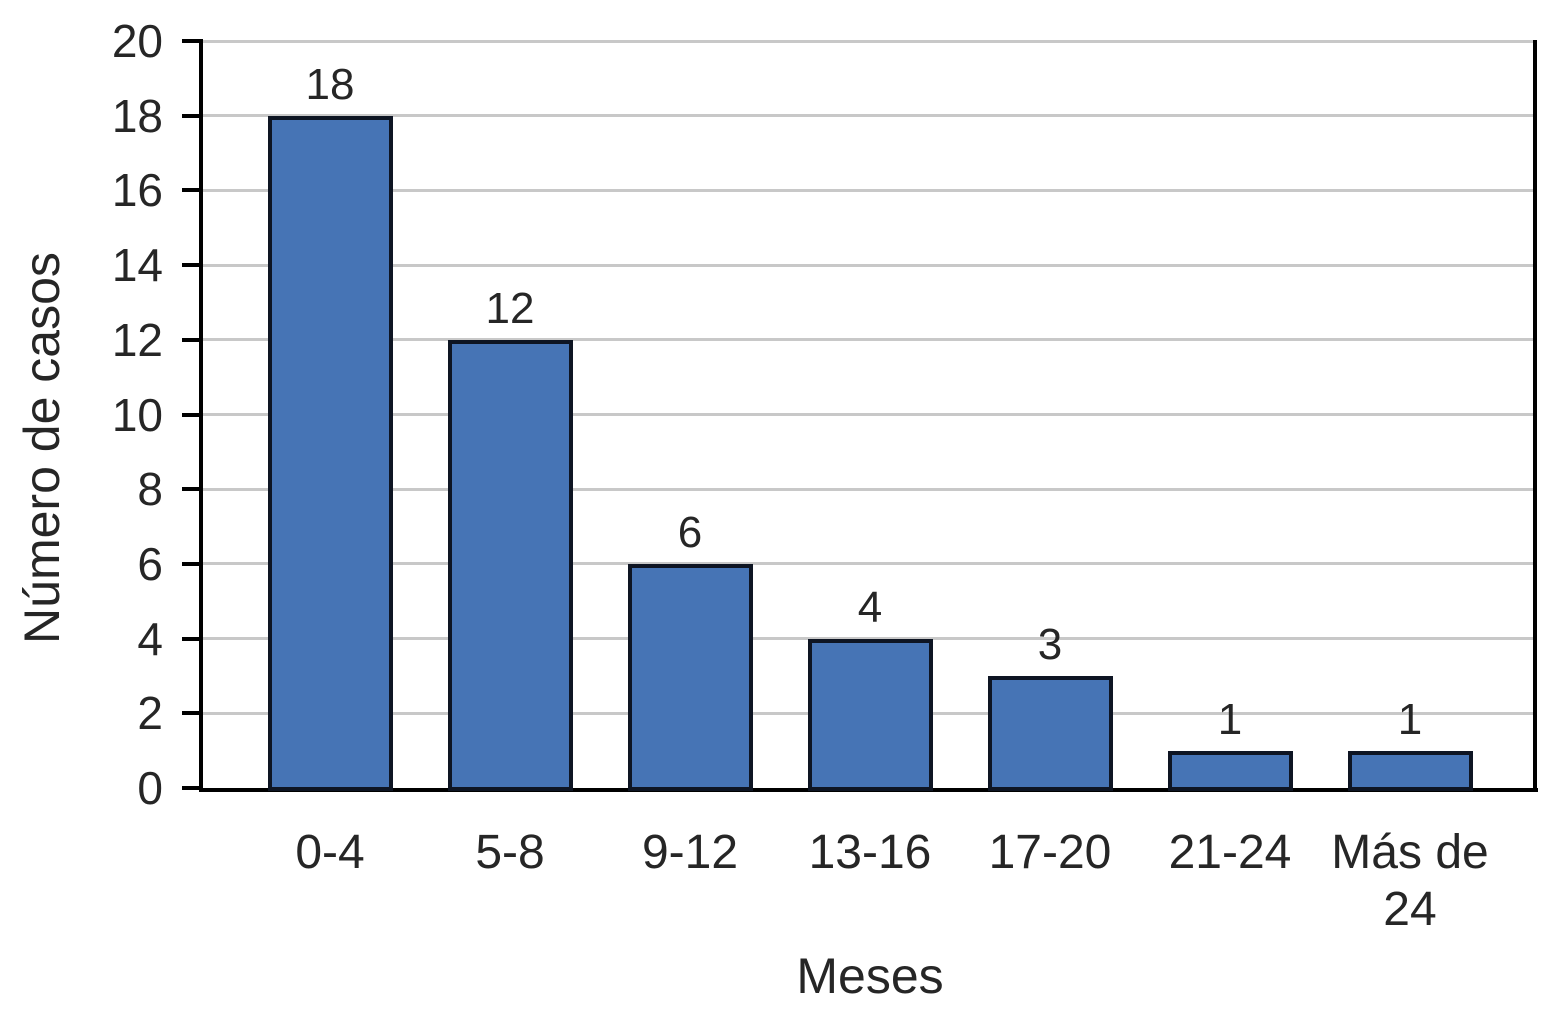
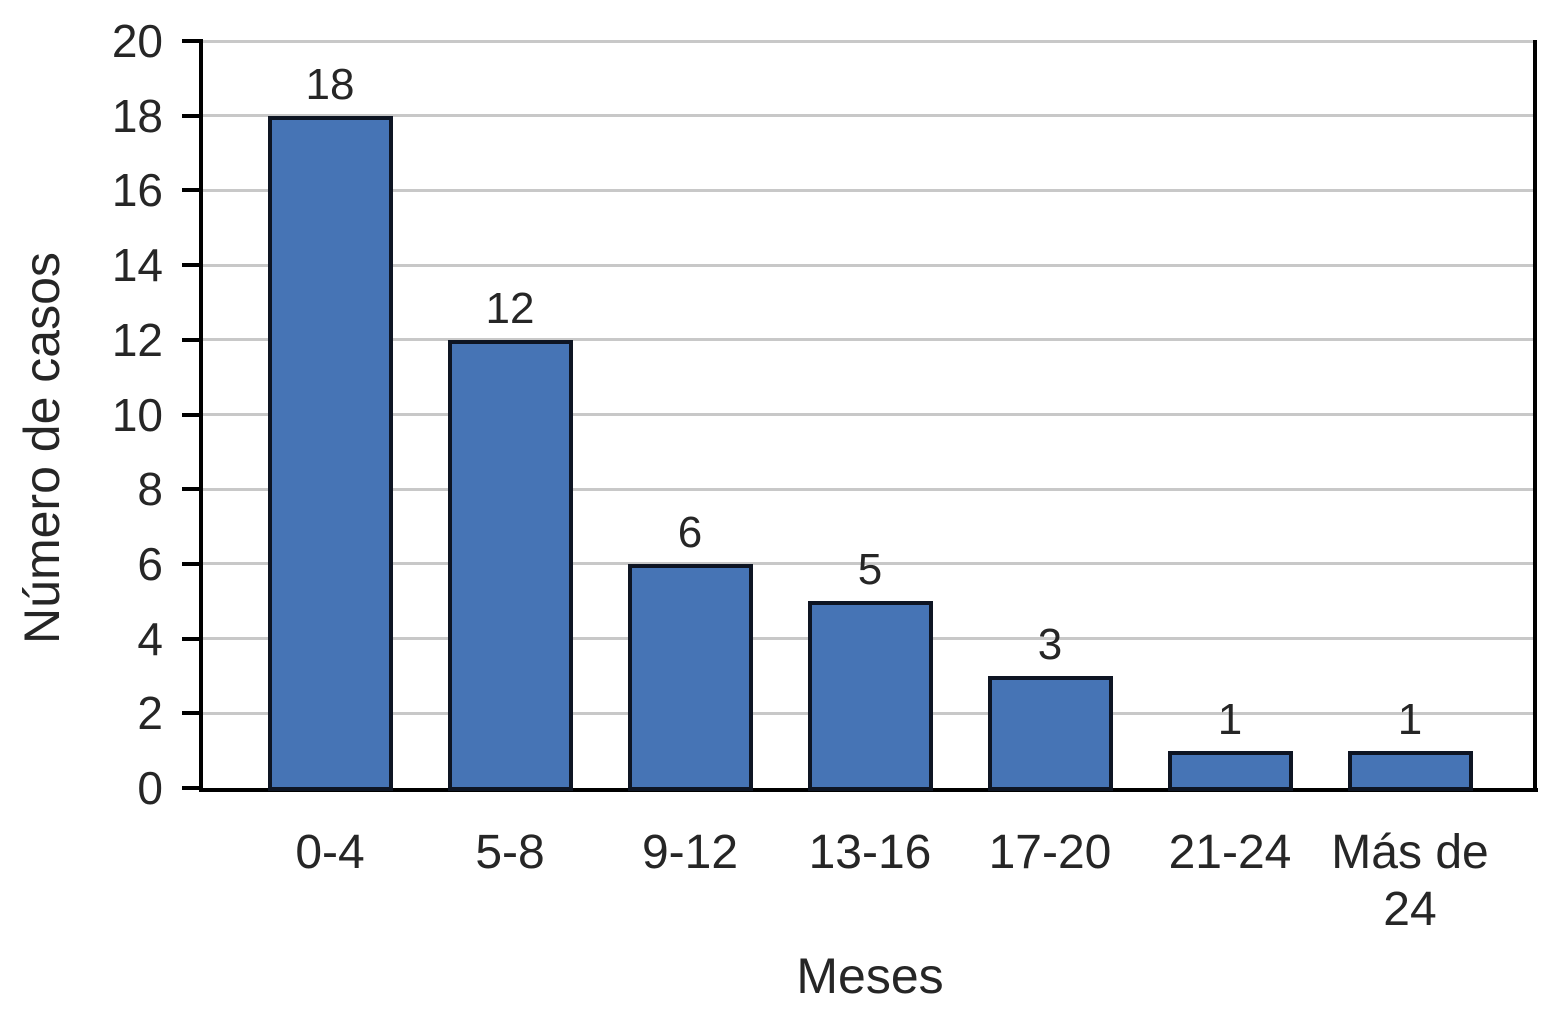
13-16: 4 -> 5
